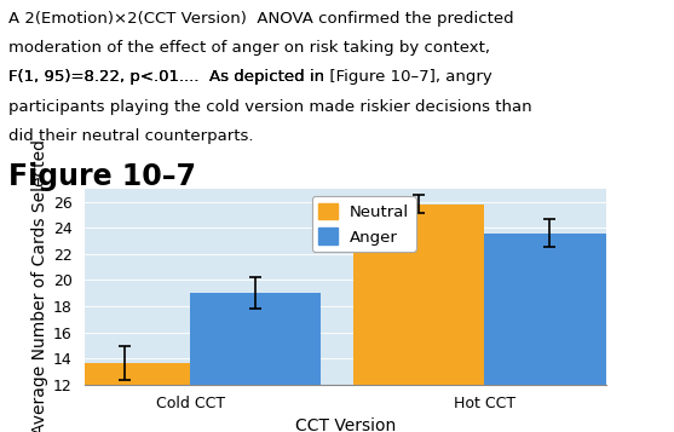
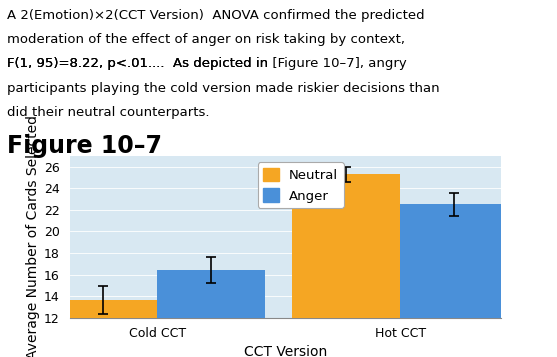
Anger/Cold CCT: 19.0 -> 16.4
Neutral/Hot CCT: 25.8 -> 25.3
Anger/Hot CCT: 23.6 -> 22.5
